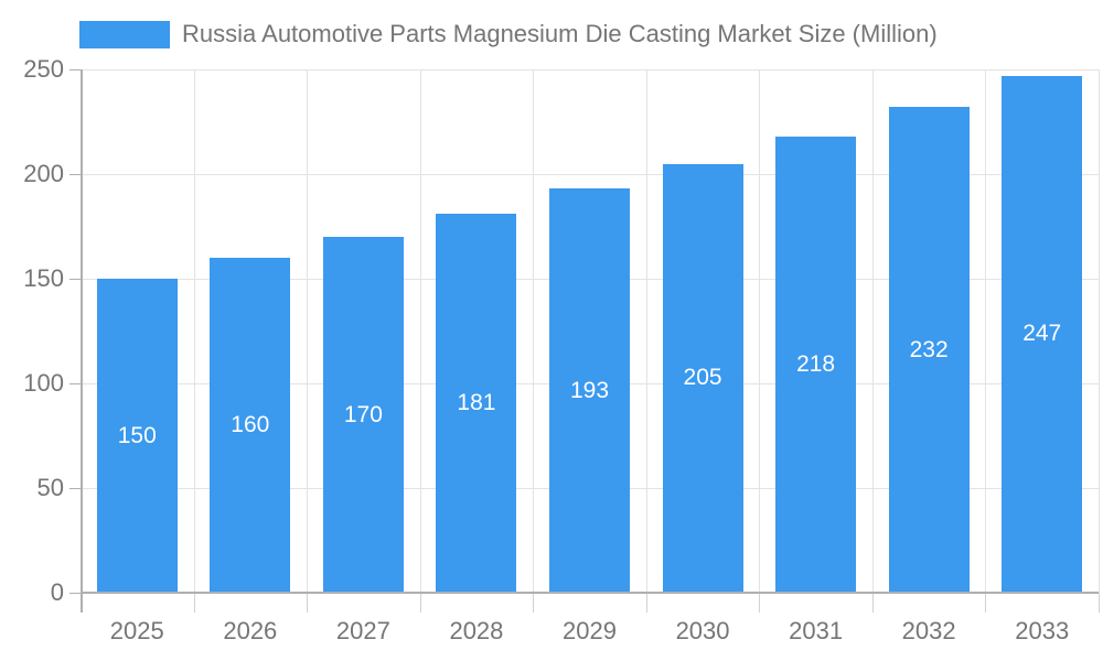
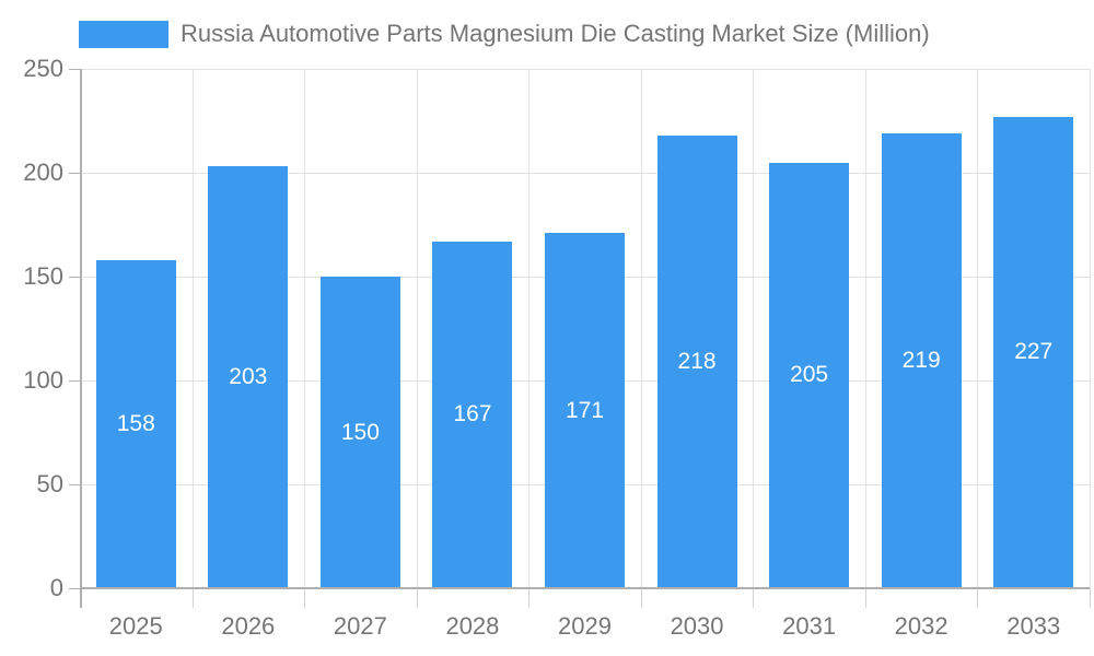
2025: 150 -> 158
2026: 160 -> 203
2027: 170 -> 150
2028: 181 -> 167
2029: 193 -> 171
2030: 205 -> 218
2031: 218 -> 205
2032: 232 -> 219
2033: 247 -> 227
